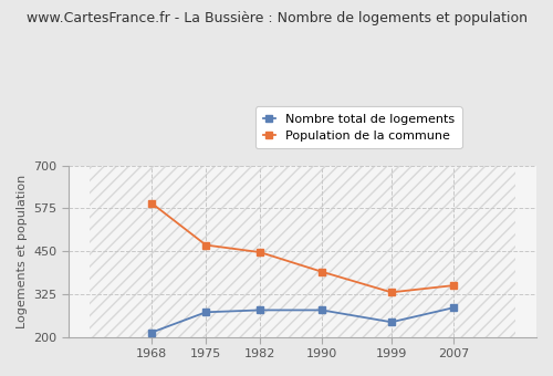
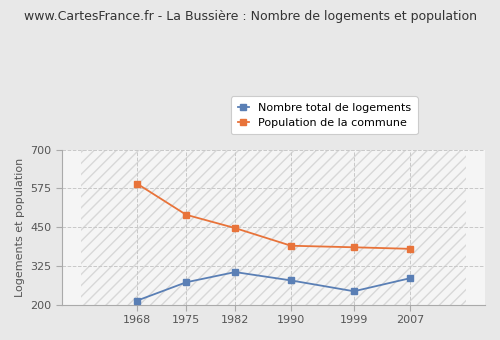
Population de la commune/1975: 468 -> 490
Nombre total de logements/1982: 278 -> 305
Population de la commune/1999: 330 -> 385
Population de la commune/2007: 350 -> 380
